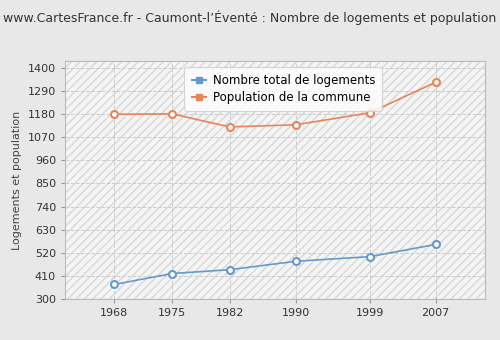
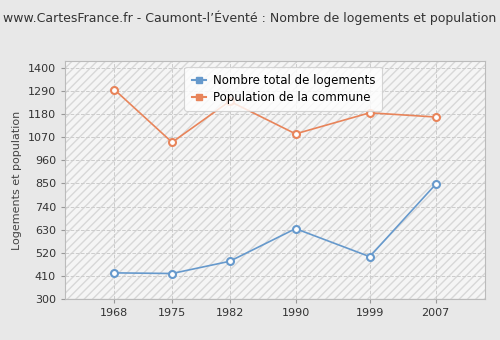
Nombre total de logements/1968: 370 -> 425
Population de la commune/1968: 1178 -> 1295
Population de la commune/1975: 1180 -> 1045
Nombre total de logements/1982: 440 -> 480
Population de la commune/1982: 1118 -> 1240
Nombre total de logements/1990: 480 -> 635
Population de la commune/1990: 1128 -> 1085
Nombre total de logements/2007: 560 -> 845
Population de la commune/2007: 1330 -> 1165
